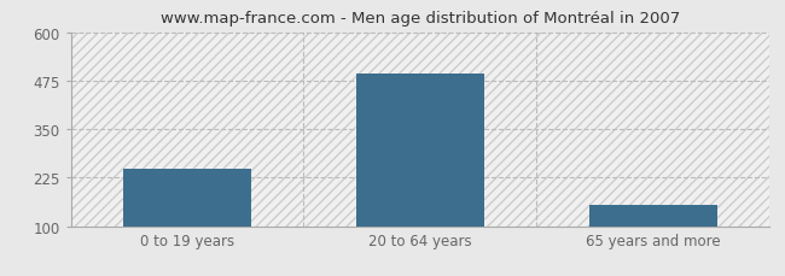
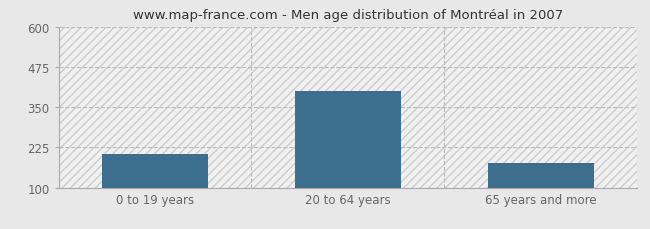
0 to 19 years: 248 -> 205
20 to 64 years: 493 -> 400
65 years and more: 155 -> 175
